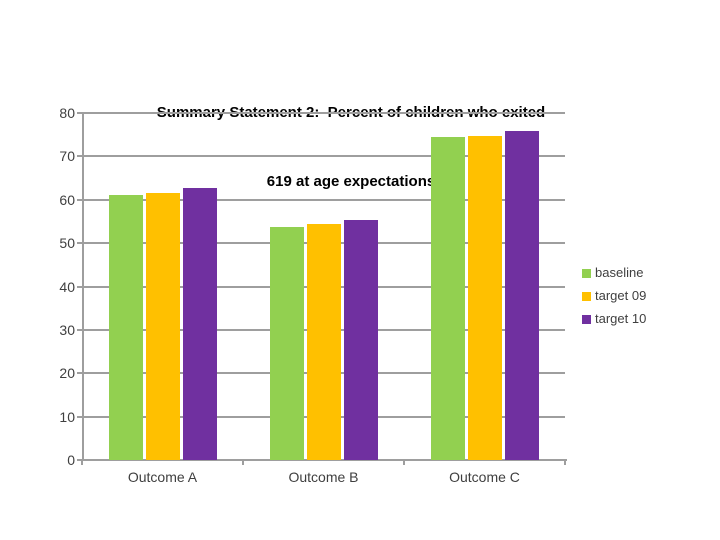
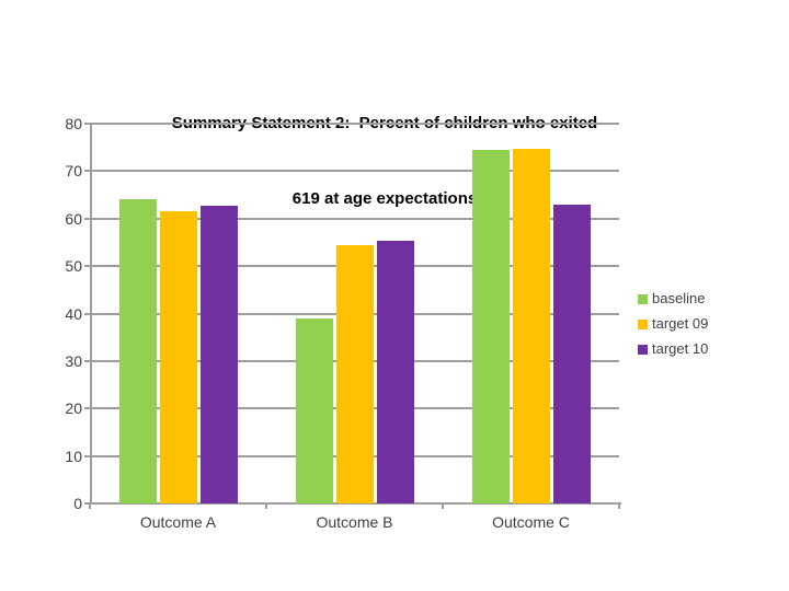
baseline/Outcome A: 61 -> 64
baseline/Outcome B: 54 -> 39
target 10/Outcome C: 76 -> 63
